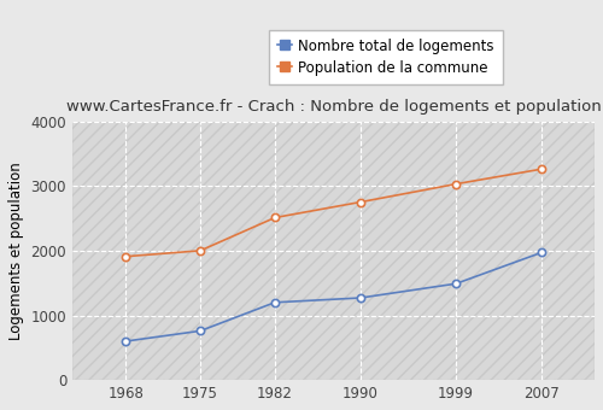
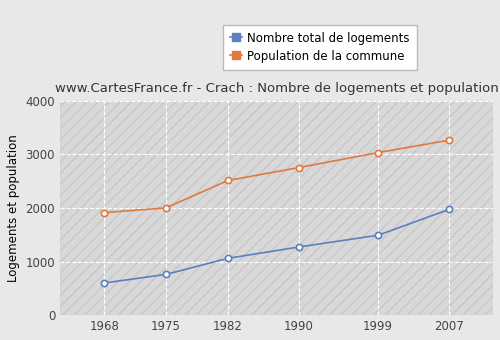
Nombre total de logements/1982: 1200 -> 1060
